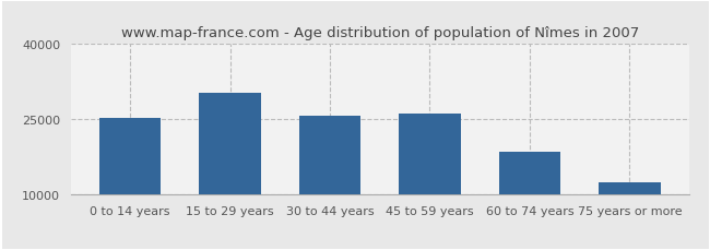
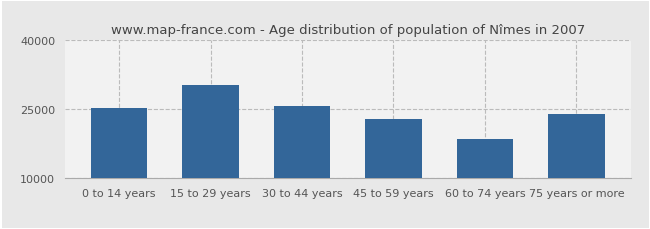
45 to 59 years: 26100 -> 23000
75 years or more: 12500 -> 24000
